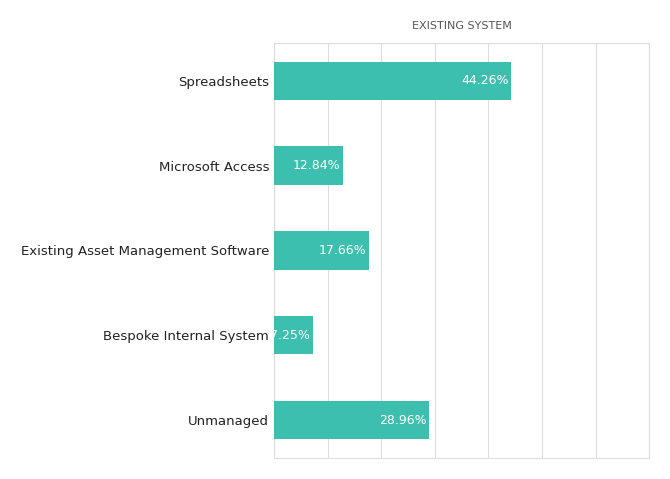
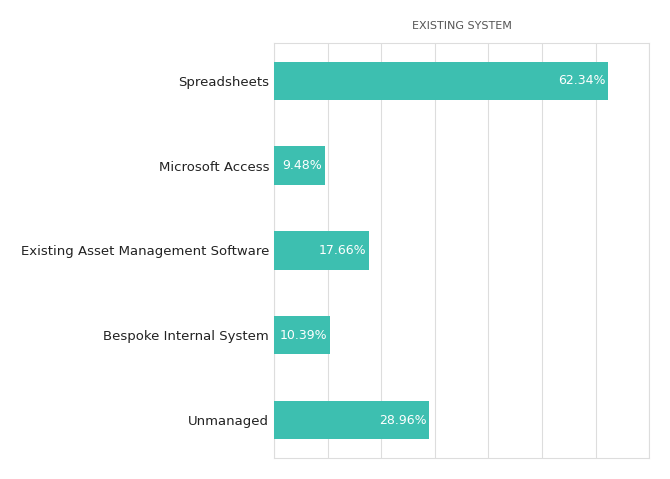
Spreadsheets: 44.26% -> 62.34%
Microsoft Access: 12.84% -> 9.48%
Bespoke Internal System: 7.25% -> 10.39%
